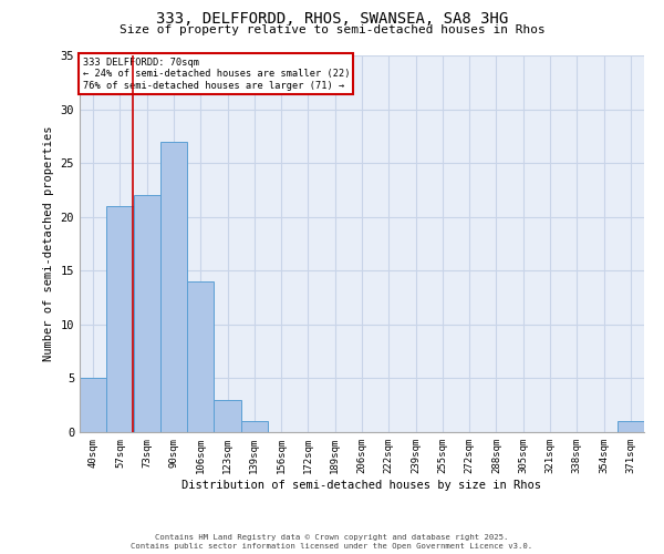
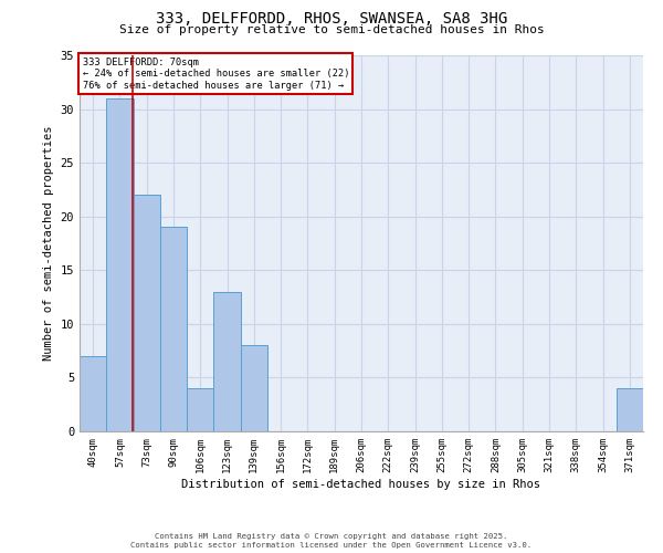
40sqm: 5 -> 7
57sqm: 21 -> 31
90sqm: 27 -> 19
106sqm: 14 -> 4
123sqm: 3 -> 13
139sqm: 1 -> 8
371sqm: 1 -> 4
